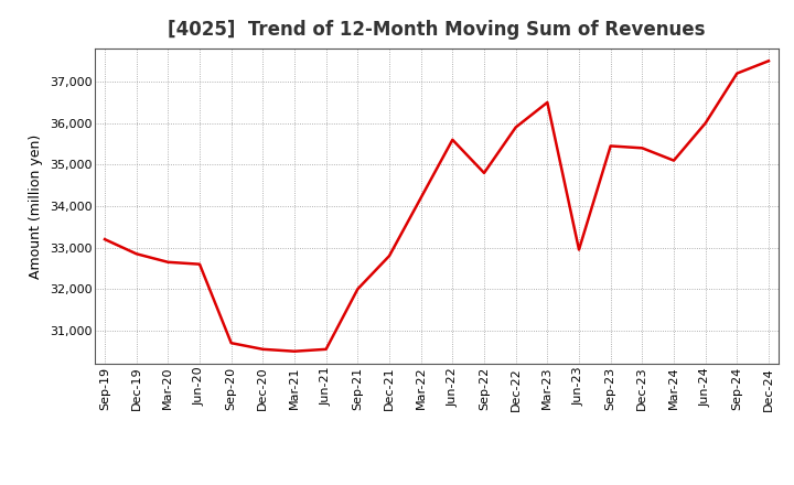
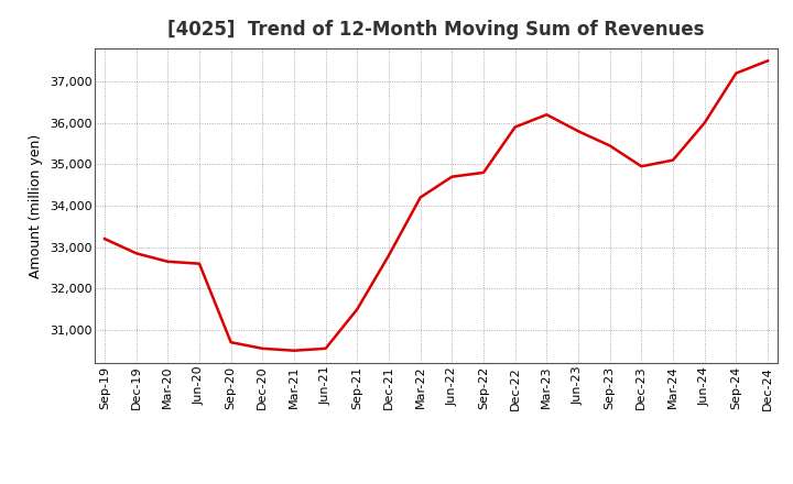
Sep-21: 32,000 -> 31,500
Jun-22: 35,600 -> 34,700
Mar-23: 36,500 -> 36,200
Jun-23: 32,950 -> 35,800
Dec-23: 35,400 -> 34,950
